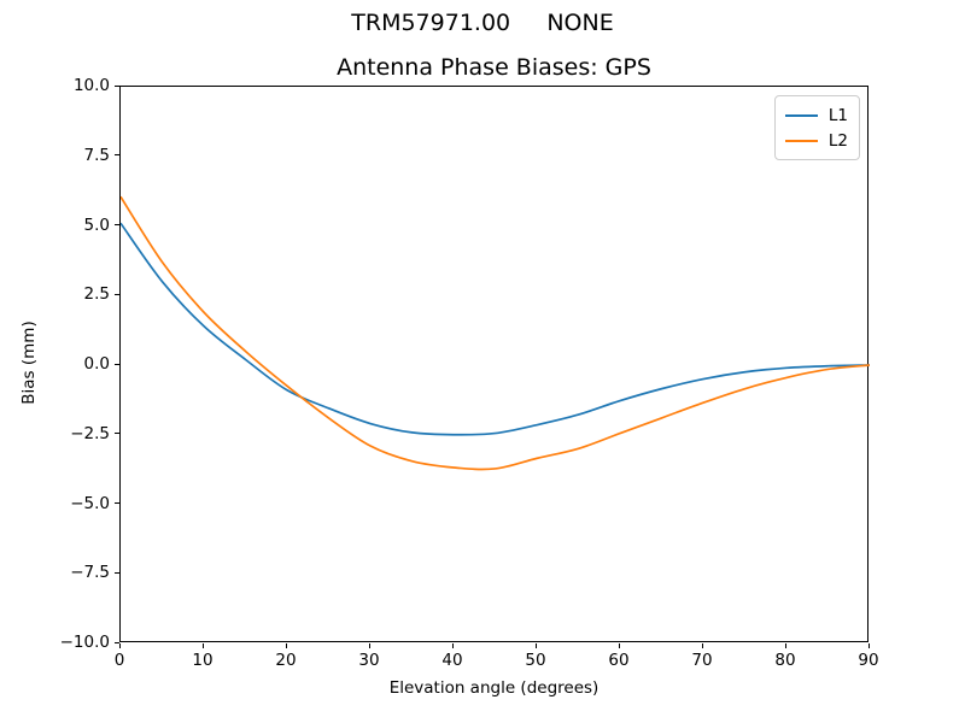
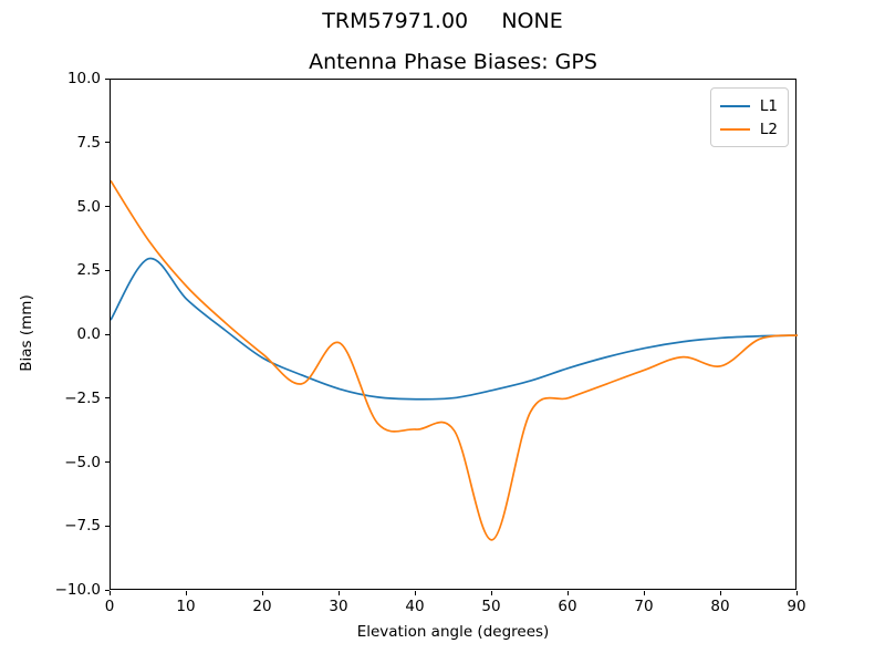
L1/0: 5.1 -> 0.6
L2/30: -2.9 -> -0.3
L2/50: -3.4 -> -8.0
L2/80: -0.5 -> -1.2
